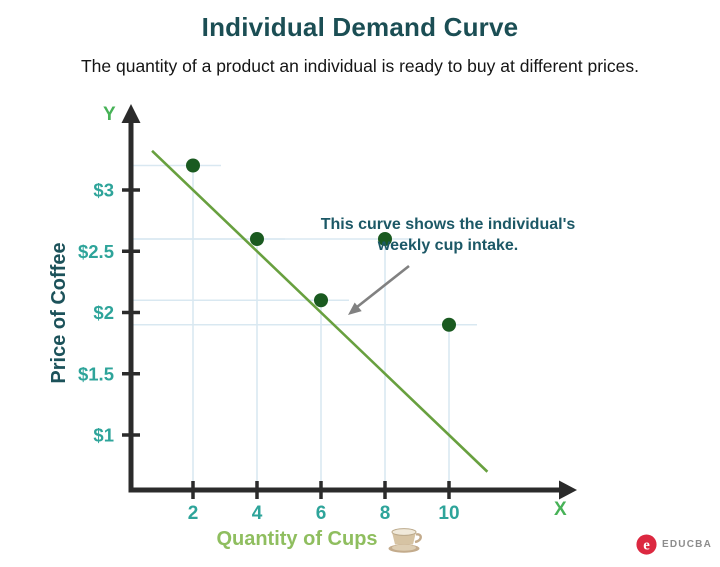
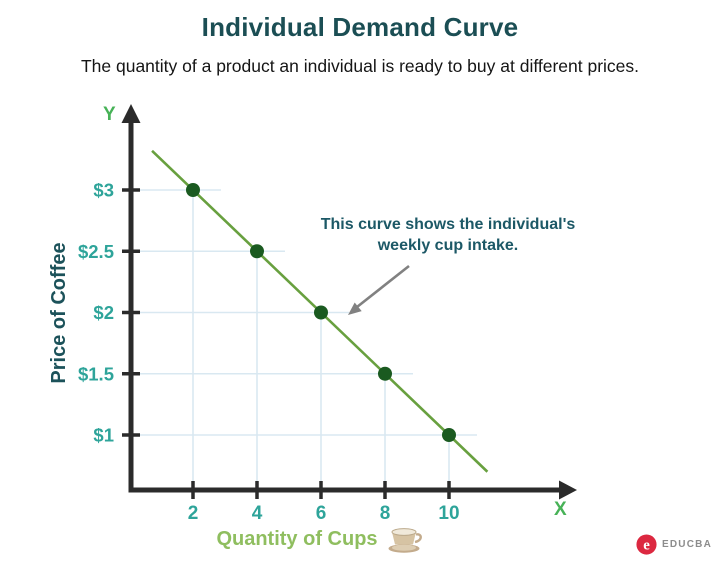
2: $3.2 -> $3.0
4: $2.6 -> $2.5
6: $2.1 -> $2.0
8: $2.6 -> $1.5
10: $1.9 -> $1.0
